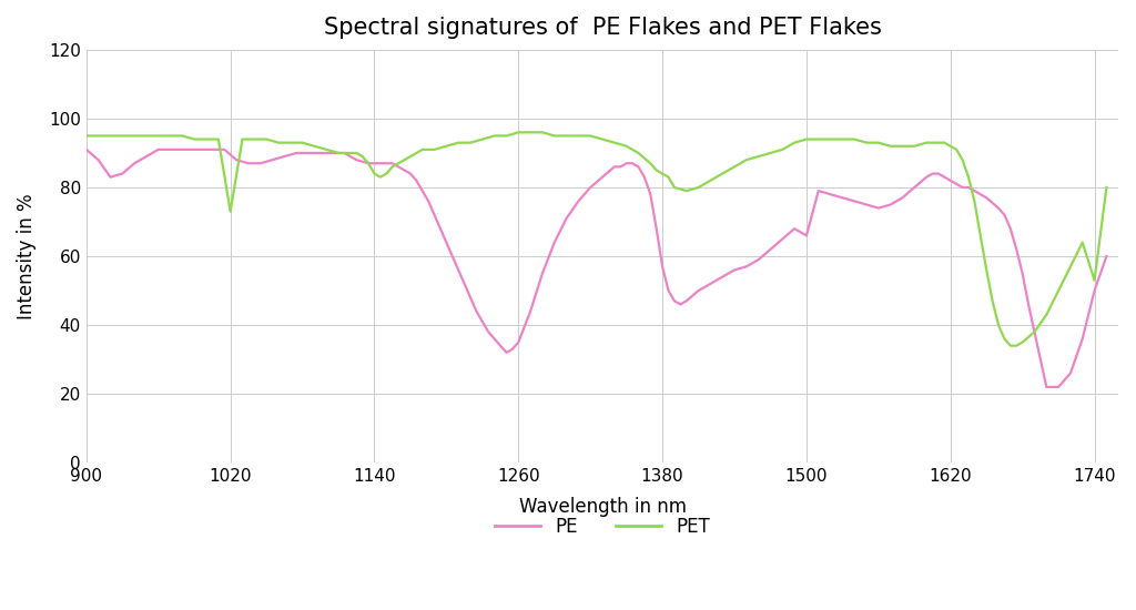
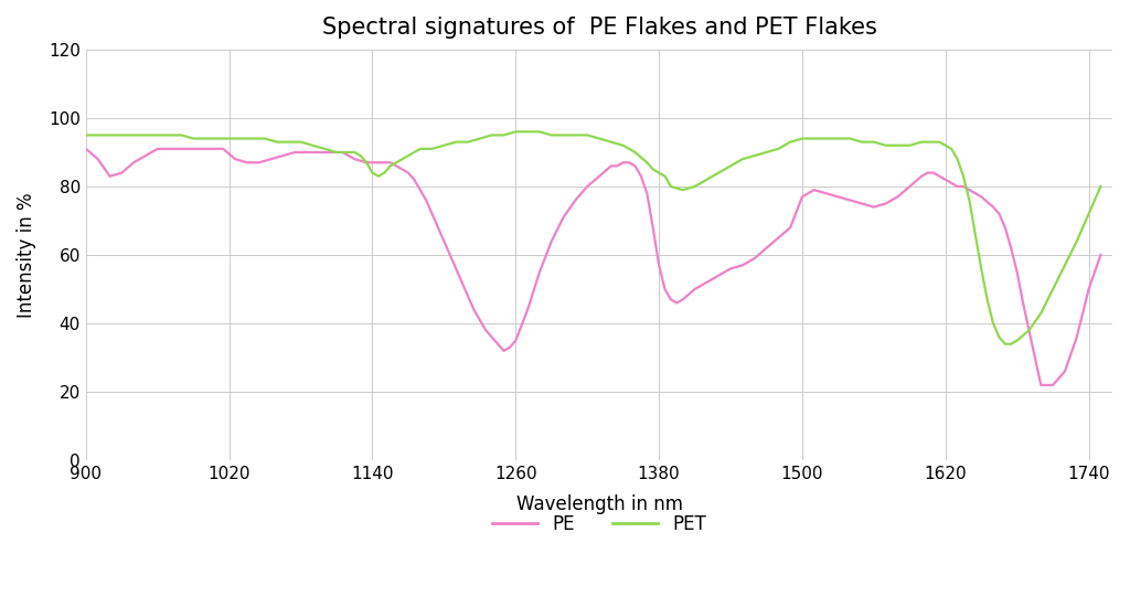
PET/1020: 73 -> 94
PE/1500: 66 -> 77
PET/1740: 53 -> 72
